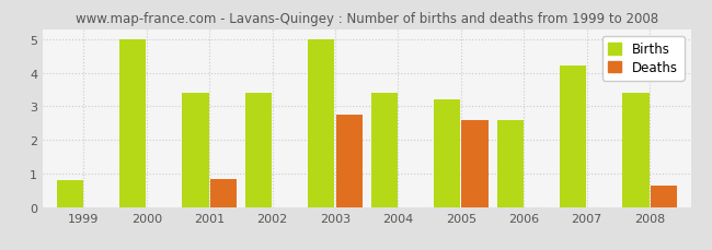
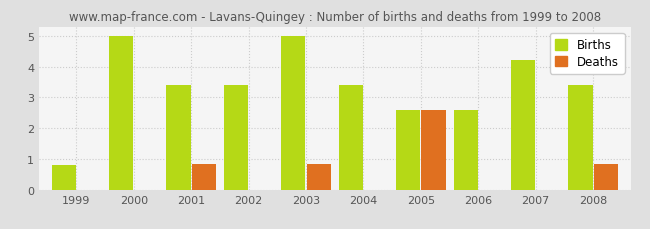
Deaths/2003: 2.75 -> 0.85
Births/2005: 3.2 -> 2.6
Deaths/2008: 0.65 -> 0.85
